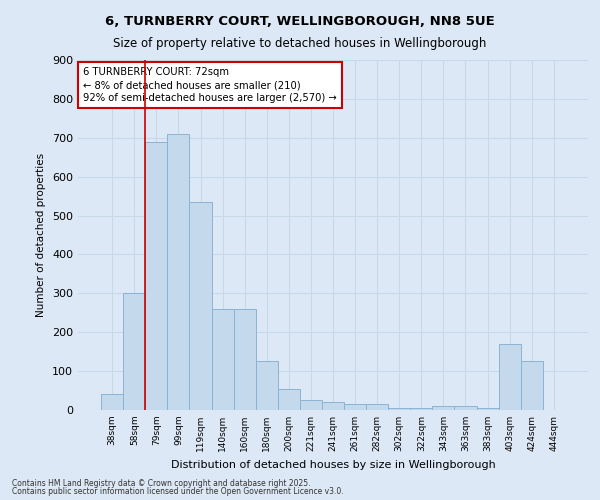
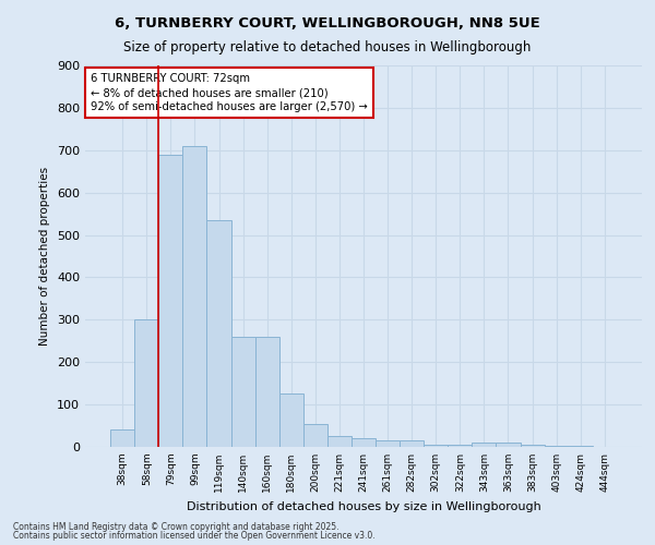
403sqm: 170 -> 3
424sqm: 125 -> 2
